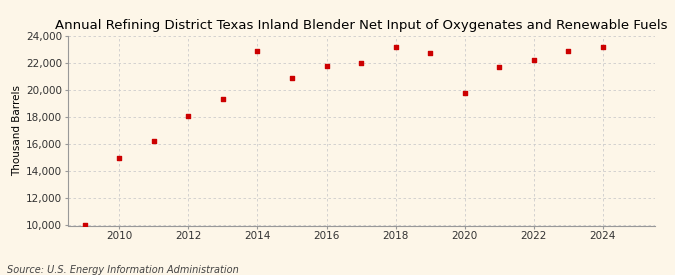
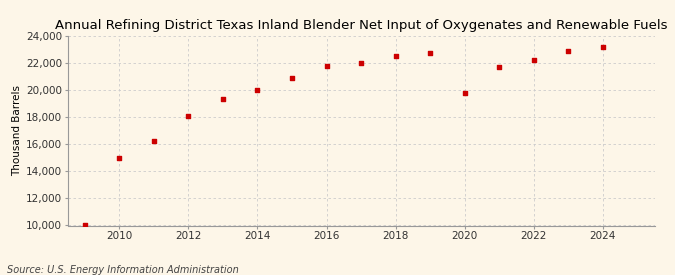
2014: 22,900 -> 20,000
2018: 23,200 -> 22,500
